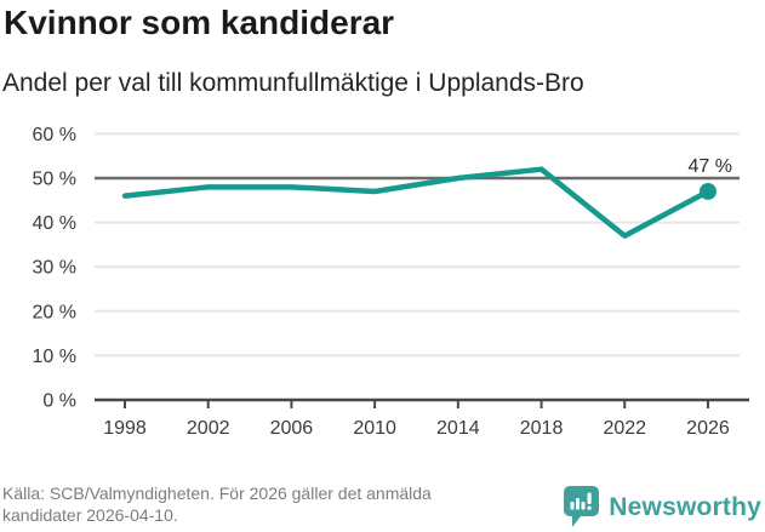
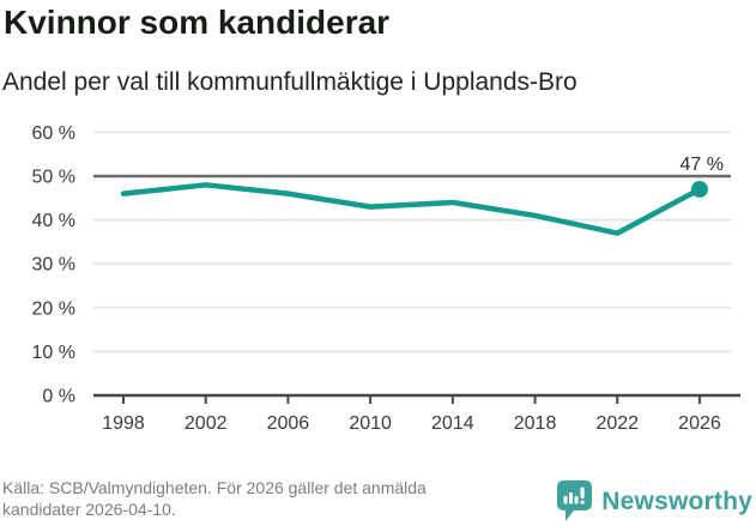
2006: 48% -> 46%
2010: 47% -> 43%
2014: 50% -> 44%
2018: 52% -> 41%
